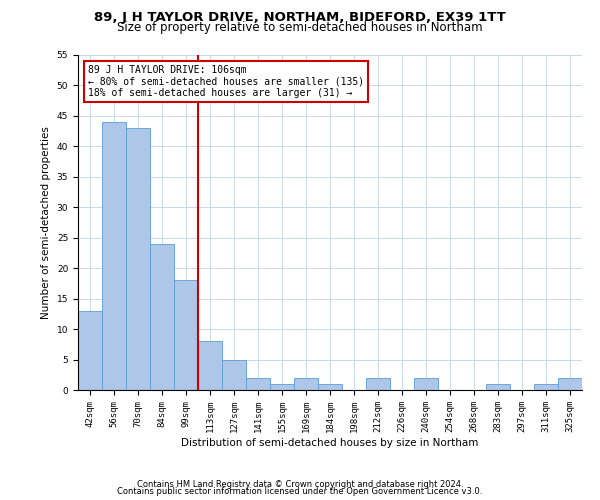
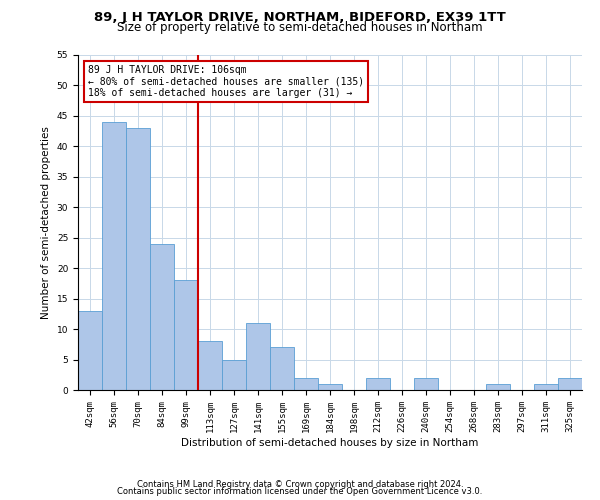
141sqm: 2 -> 11
155sqm: 1 -> 7
